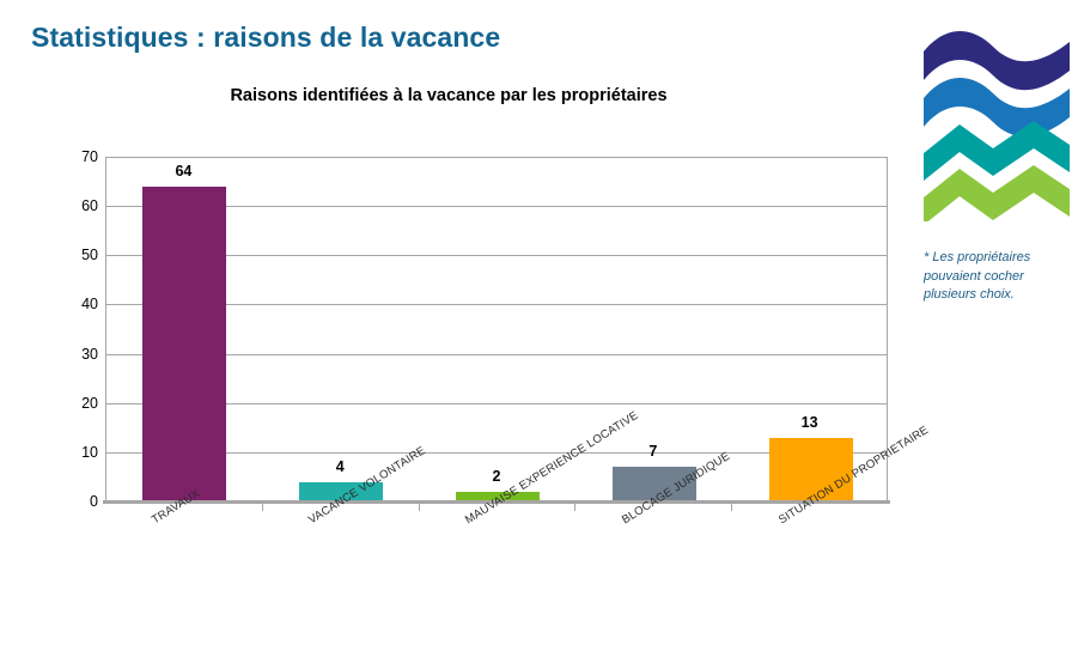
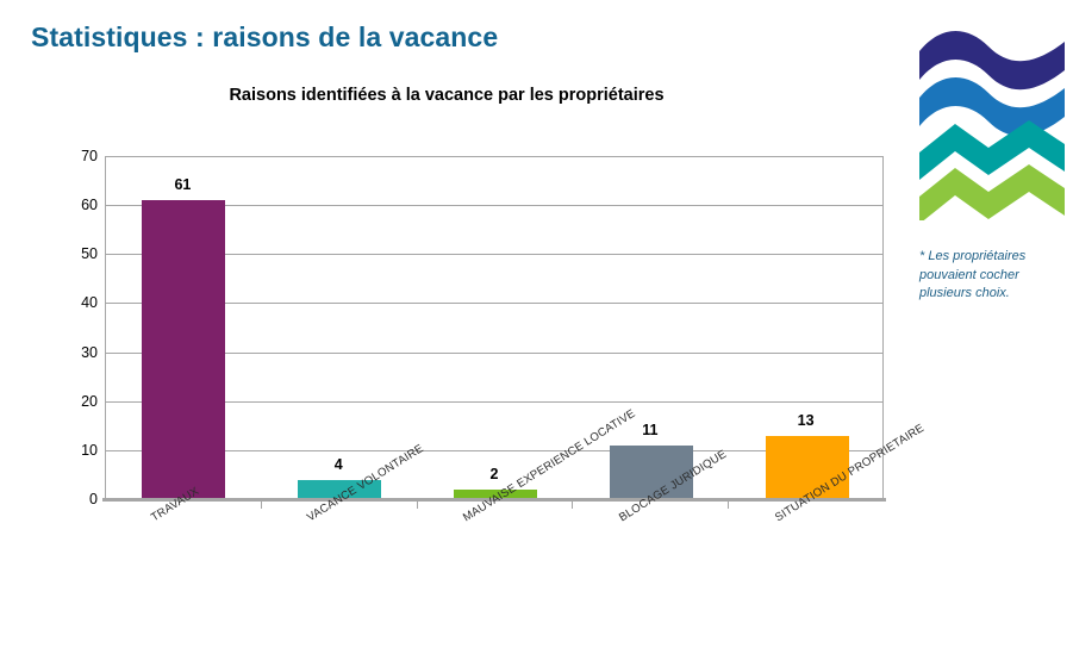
TRAVAUX: 64 -> 61
BLOCAGE JURIDIQUE: 7 -> 11
